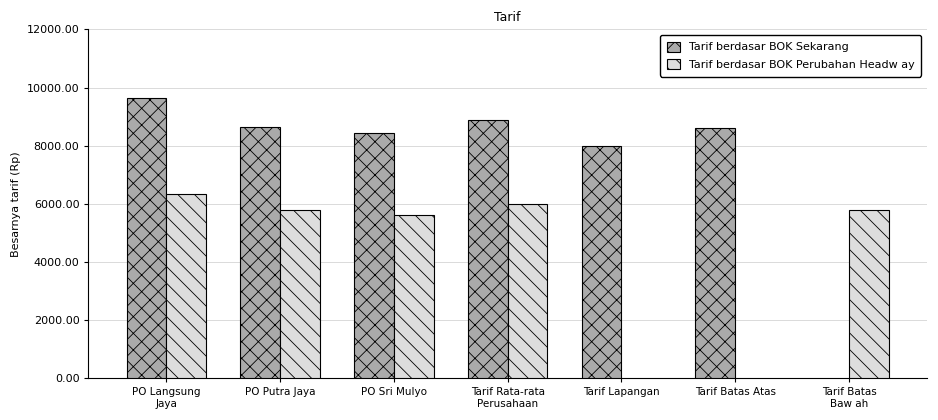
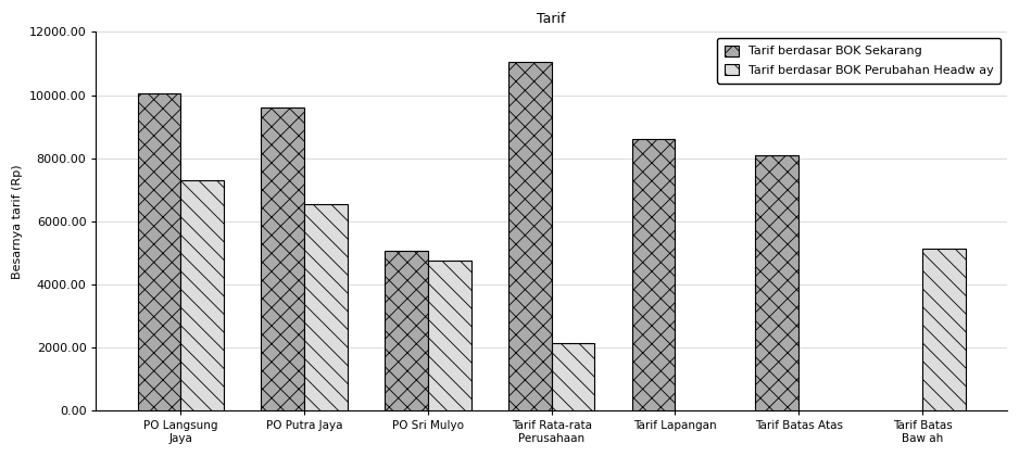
Tarif berdasar BOK Sekarang/PO Langsung Jaya: 9650 -> 10050
Tarif berdasar BOK Perubahan Headw ay/PO Langsung Jaya: 6350 -> 7300
Tarif berdasar BOK Sekarang/PO Putra Jaya: 8650 -> 9600
Tarif berdasar BOK Perubahan Headw ay/PO Putra Jaya: 5800 -> 6550
Tarif berdasar BOK Sekarang/PO Sri Mulyo: 8450 -> 5050
Tarif berdasar BOK Perubahan Headw ay/PO Sri Mulyo: 5600 -> 4750
Tarif berdasar BOK Sekarang/Tarif Rata-rata Perusahaan: 8900 -> 11050
Tarif berdasar BOK Perubahan Headw ay/Tarif Rata-rata Perusahaan: 6000 -> 2150
Tarif berdasar BOK Sekarang/Tarif Lapangan: 8000 -> 8600
Tarif berdasar BOK Sekarang/Tarif Batas Atas: 8600 -> 8100
Tarif berdasar BOK Perubahan Headw ay/Tarif Batas Baw ah: 5800 -> 5150
